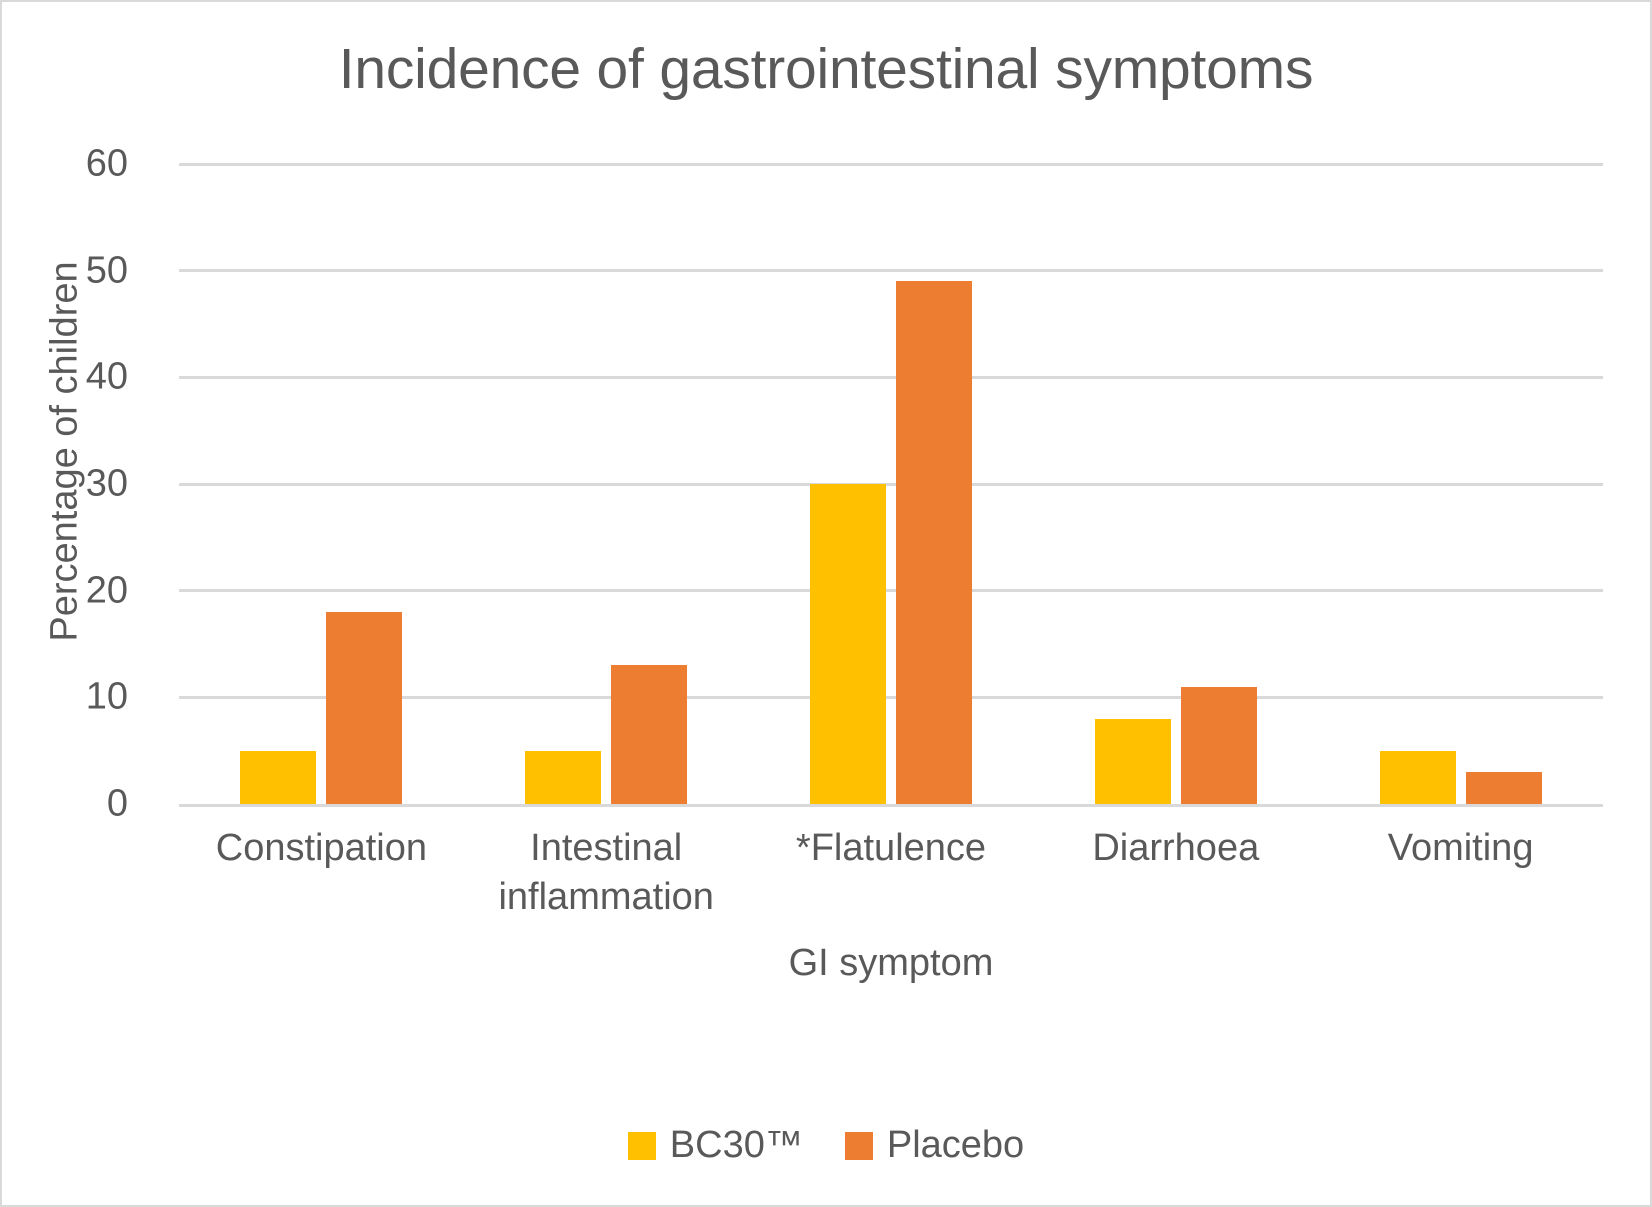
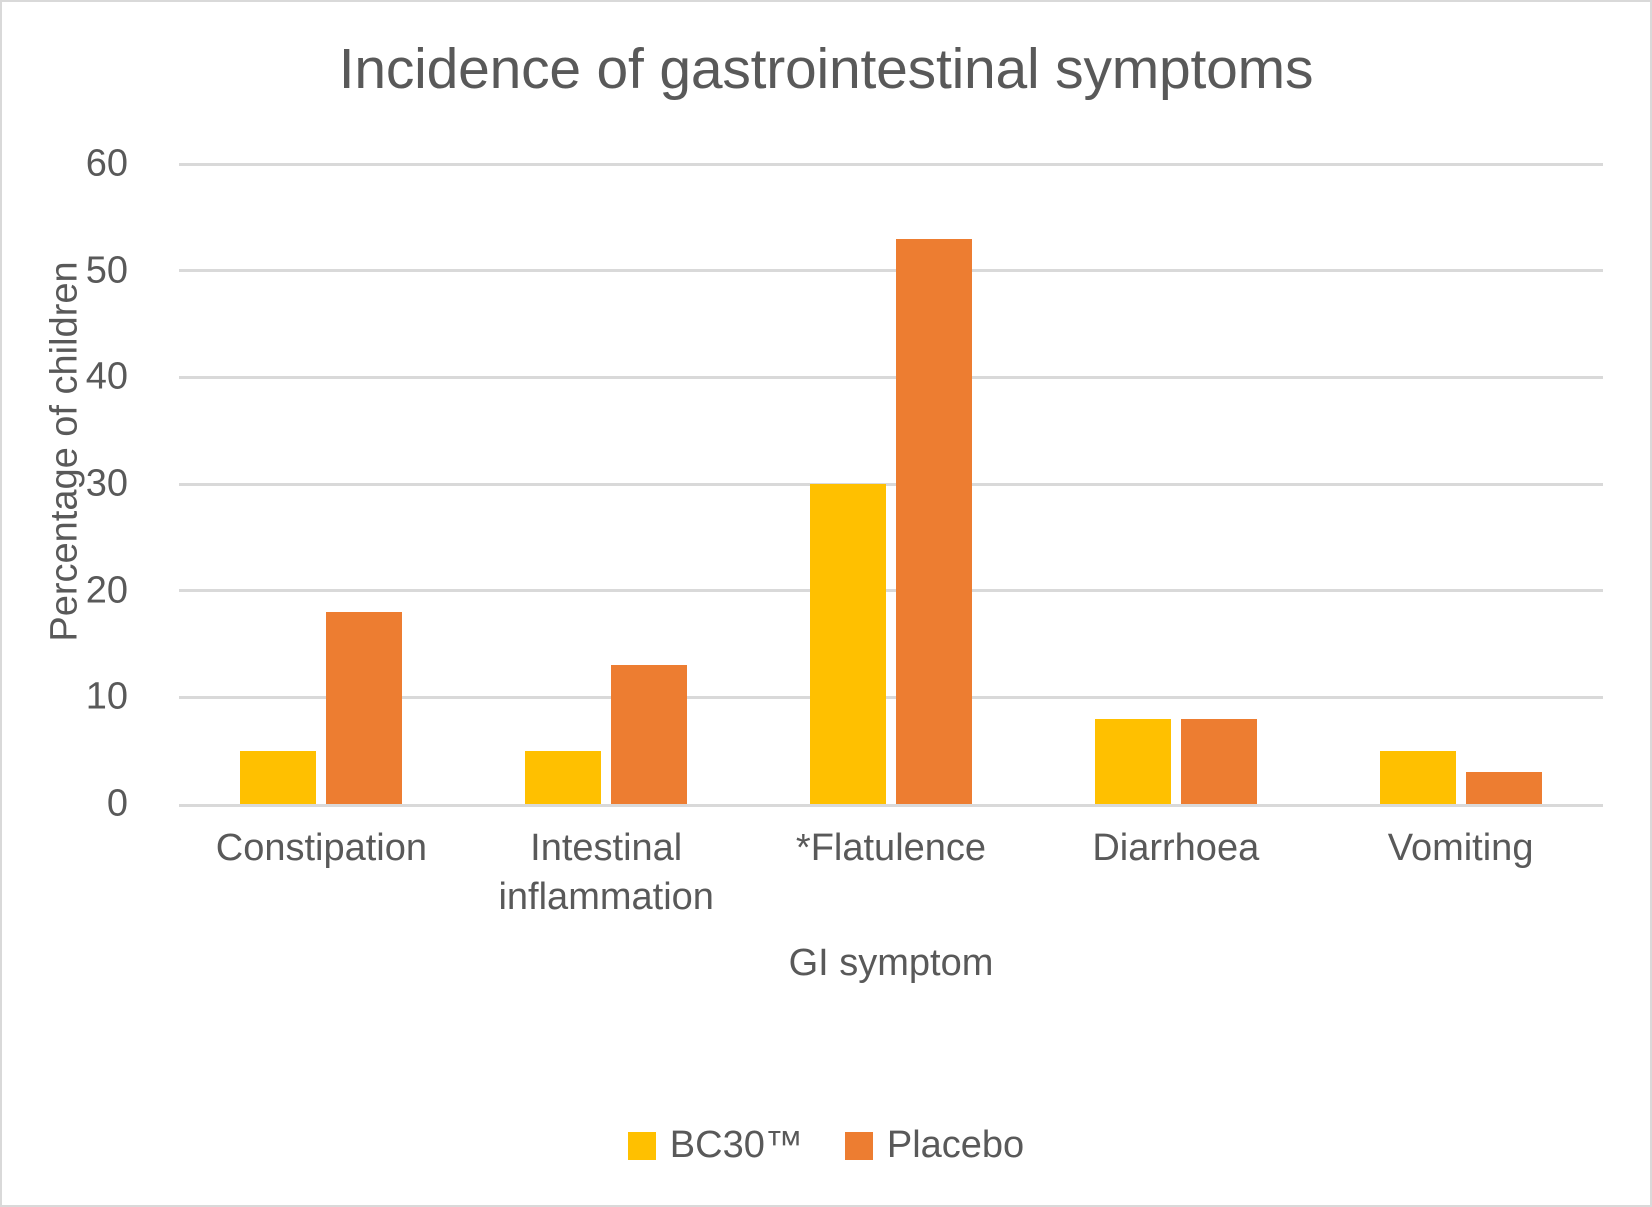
Placebo/*Flatulence: 49 -> 53
Placebo/Diarrhoea: 11 -> 8
